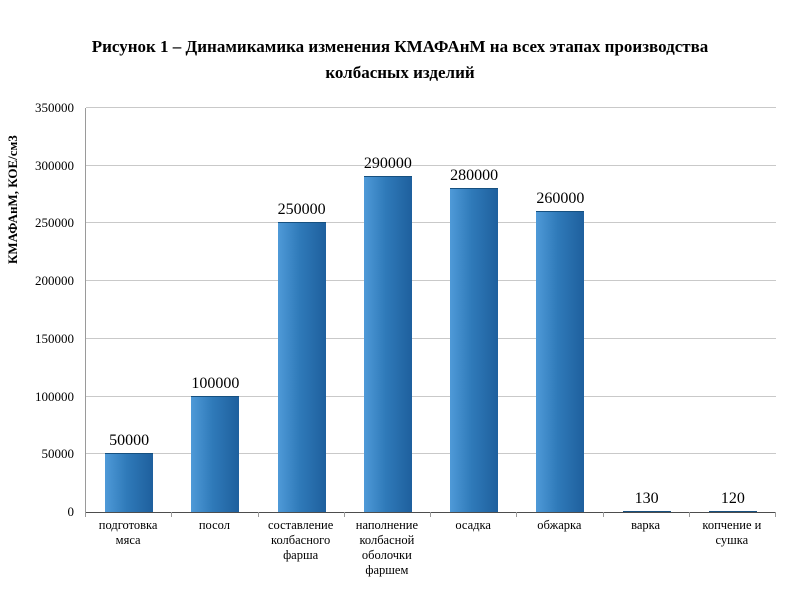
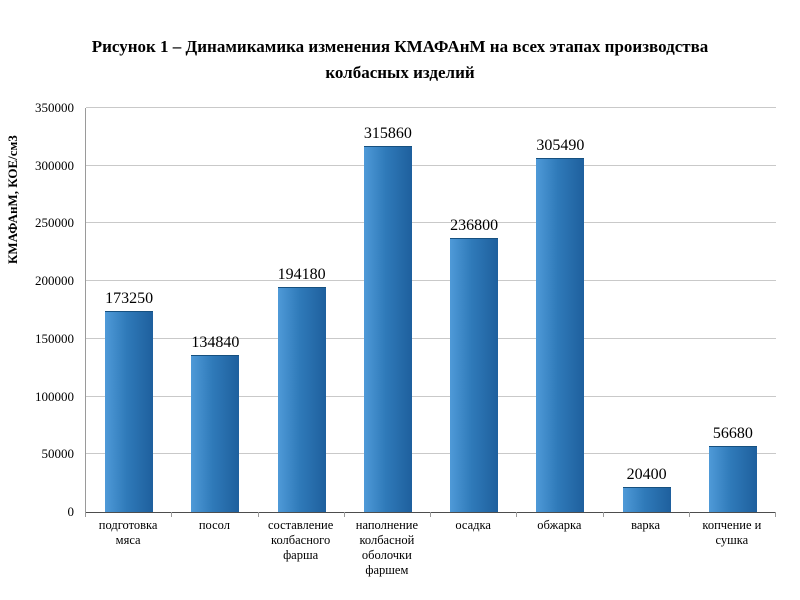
подготовка мяса: 50000 -> 173250
посол: 100000 -> 134840
составление колбасного фарша: 250000 -> 194180
наполнение колбасной оболочки фаршем: 290000 -> 315860
осадка: 280000 -> 236800
обжарка: 260000 -> 305490
варка: 130 -> 20400
копчение и сушка: 120 -> 56680
